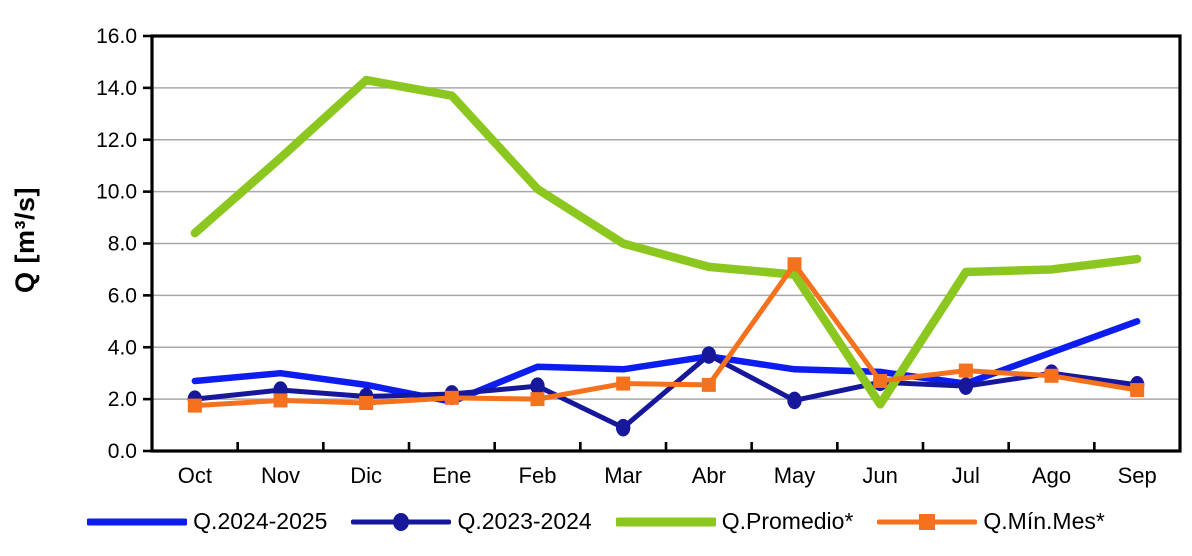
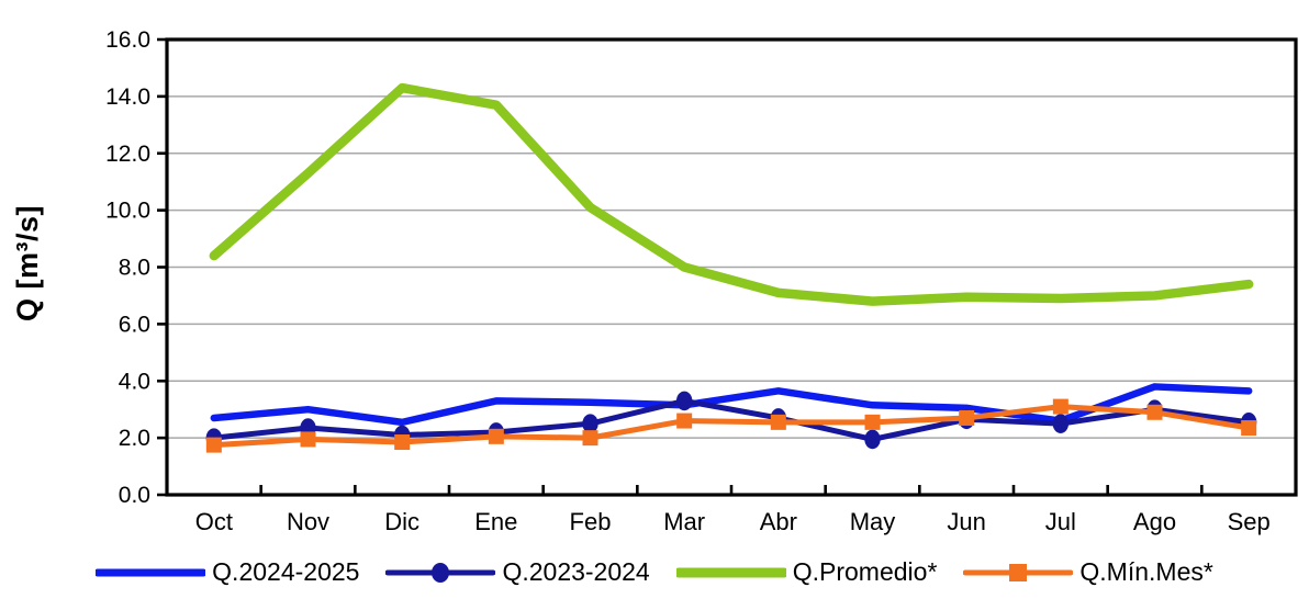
Q.2024-2025/Ene: 1.9 -> 3.3
Q.2023-2024/Mar: 0.9 -> 3.3
Q.2023-2024/Abr: 3.7 -> 2.7
Q.Mín.Mes*/May: 7.2 -> 2.5
Q.Promedio*/Jun: 1.8 -> 7.0
Q.2024-2025/Sep: 5.0 -> 3.6
